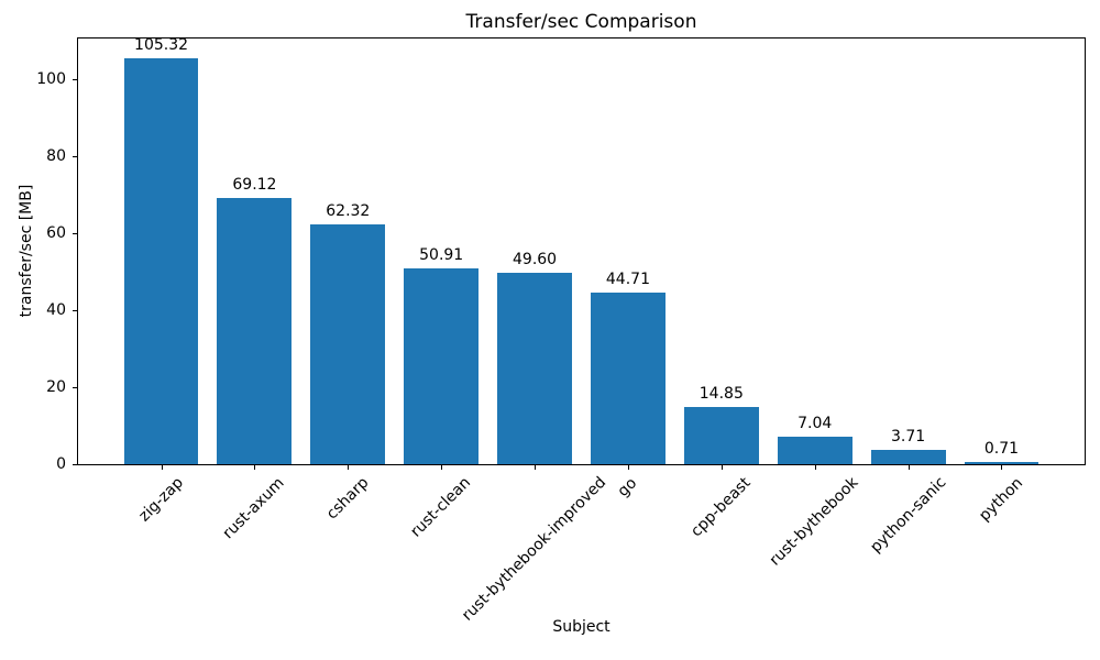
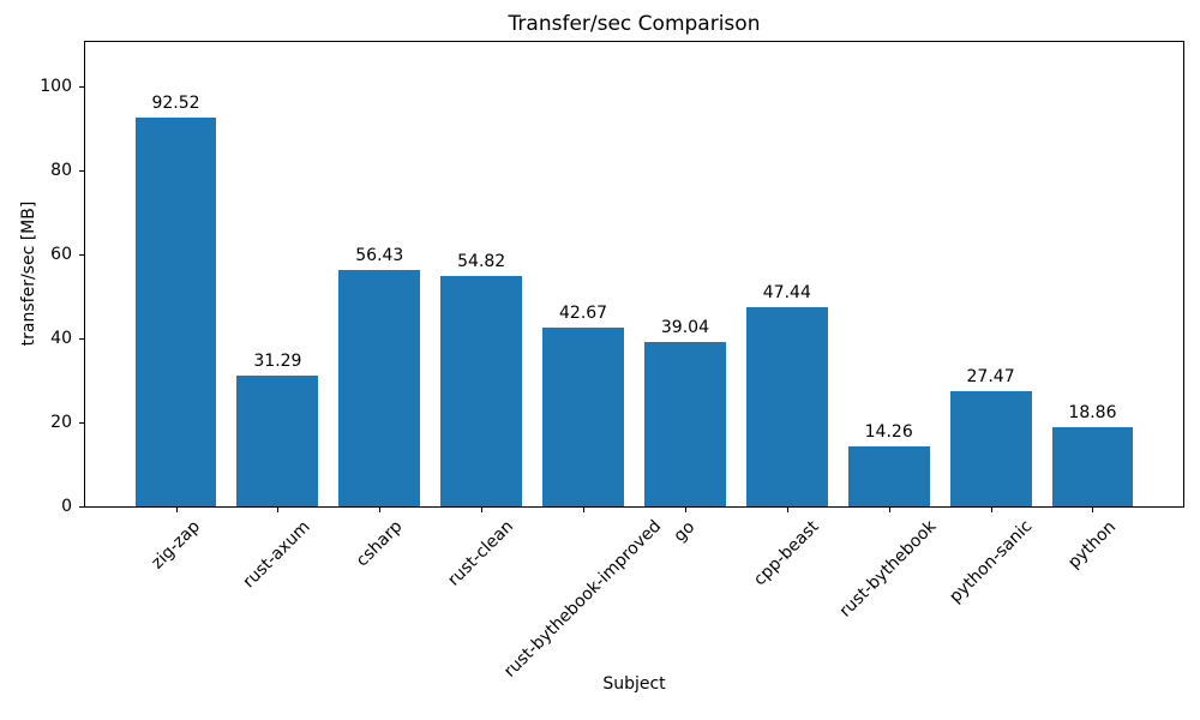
zig-zap: 105.32 -> 92.52
rust-axum: 69.12 -> 31.29
csharp: 62.32 -> 56.43
rust-clean: 50.91 -> 54.82
rust-bythebook-improved: 49.60 -> 42.67
go: 44.71 -> 39.04
cpp-beast: 14.85 -> 47.44
rust-bythebook: 7.04 -> 14.26
python-sanic: 3.71 -> 27.47
python: 0.71 -> 18.86
